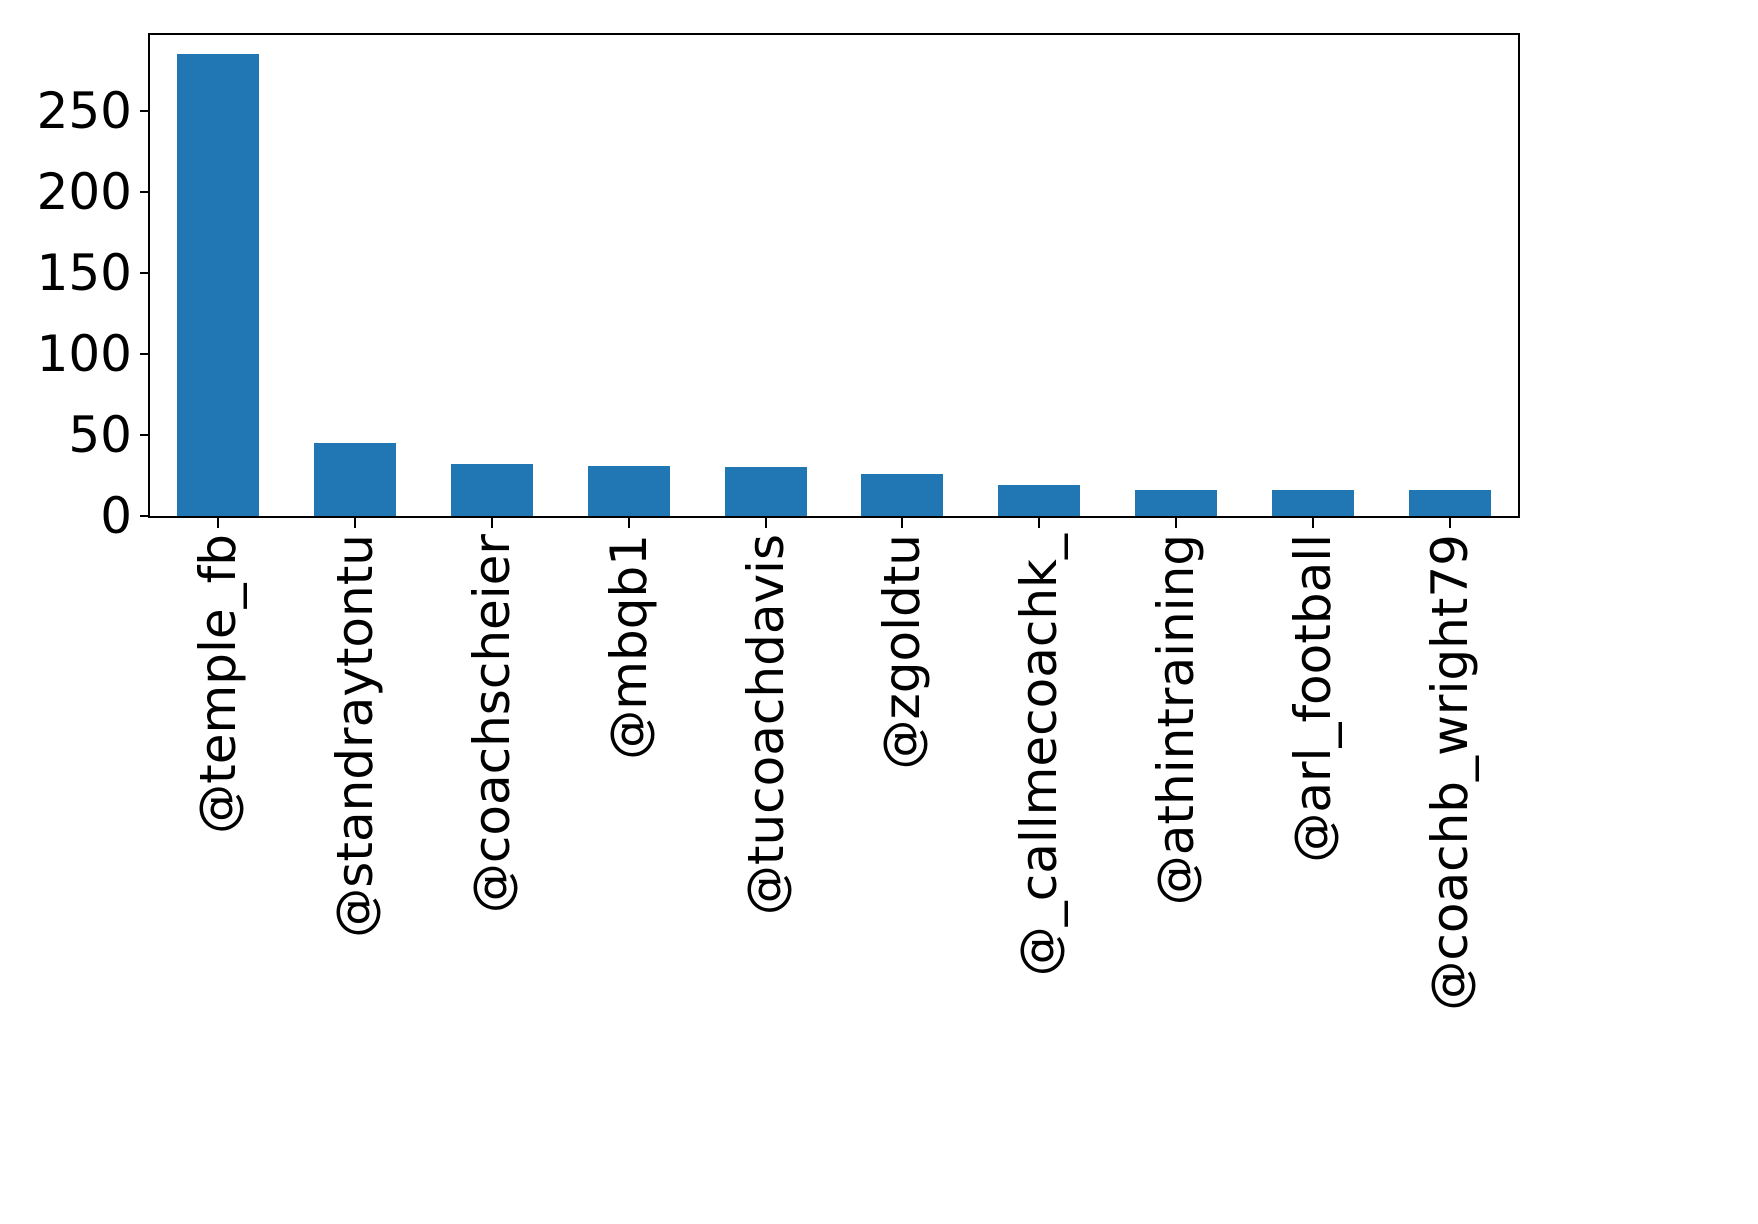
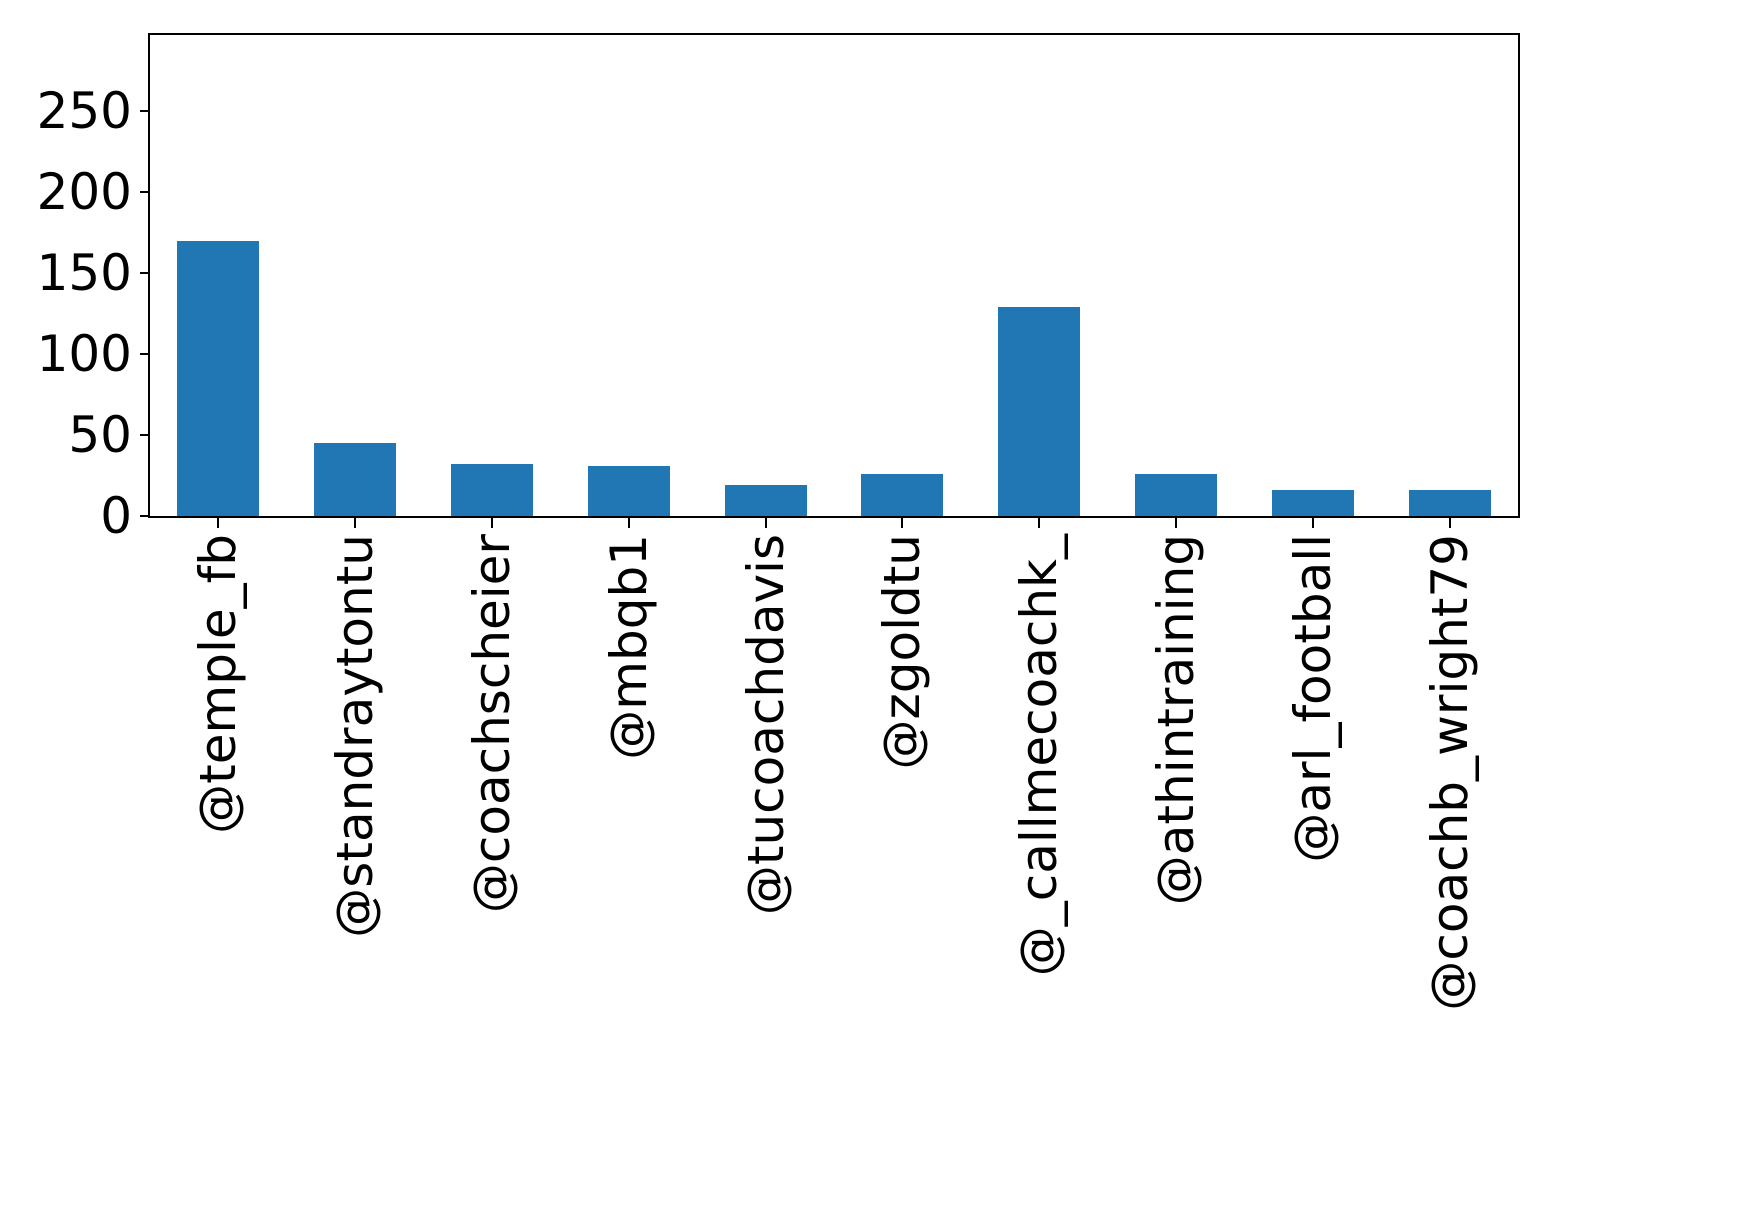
@temple_fb: 285 -> 170
@tucoachdavis: 30 -> 19
@_callmecoachk_: 19 -> 129
@athintraining: 16 -> 26
